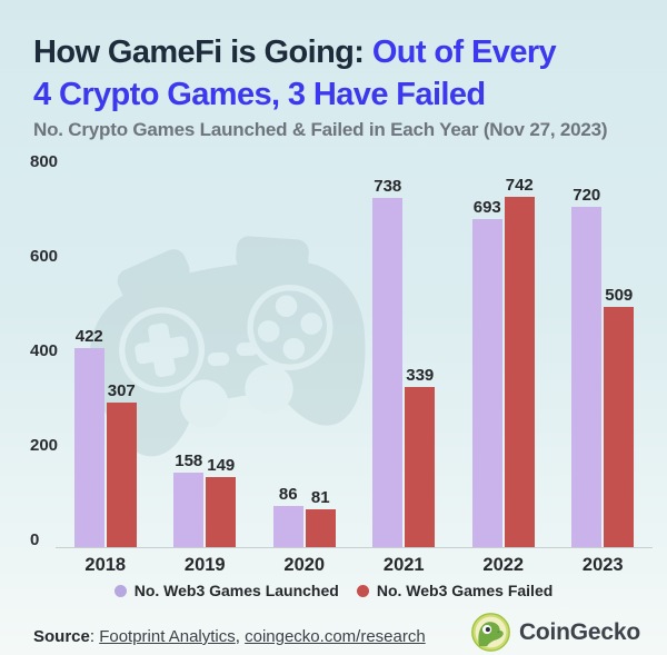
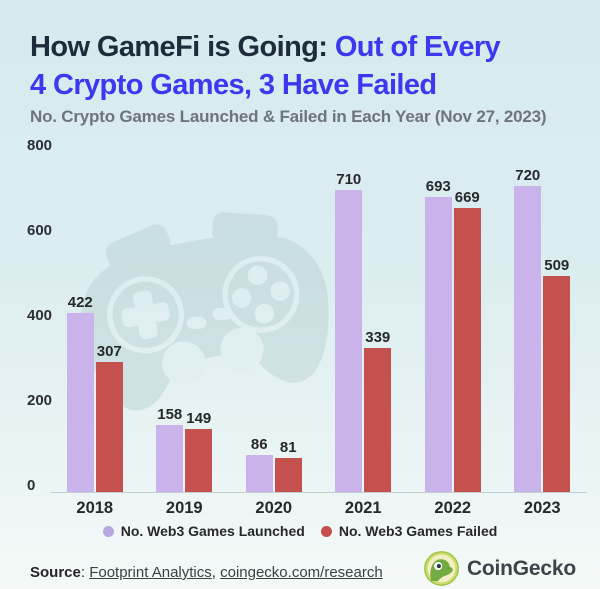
No. Web3 Games Launched/2021: 738 -> 710
No. Web3 Games Failed/2022: 742 -> 669
